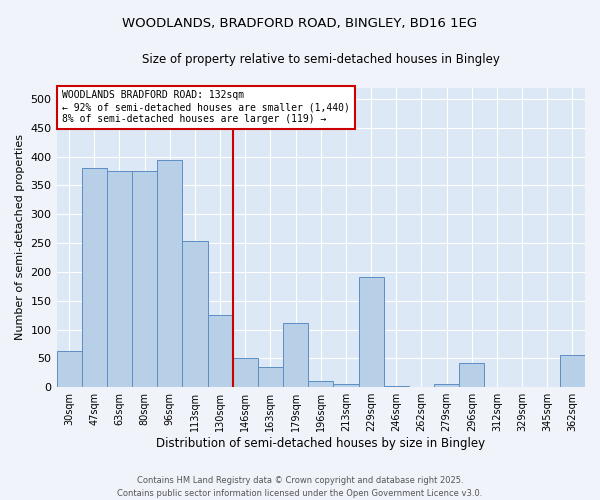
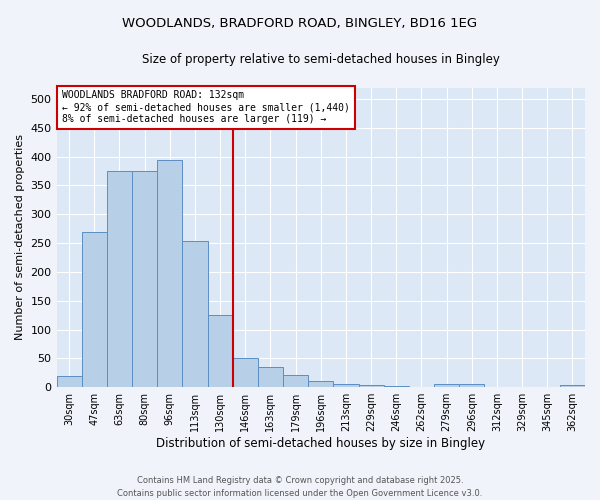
30sqm: 62 -> 20
47sqm: 380 -> 270
179sqm: 112 -> 22
229sqm: 192 -> 3
296sqm: 42 -> 5
362sqm: 56 -> 3
